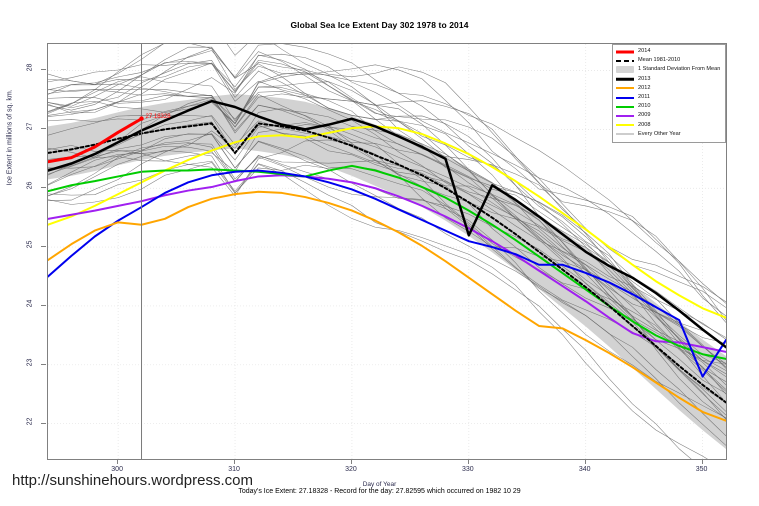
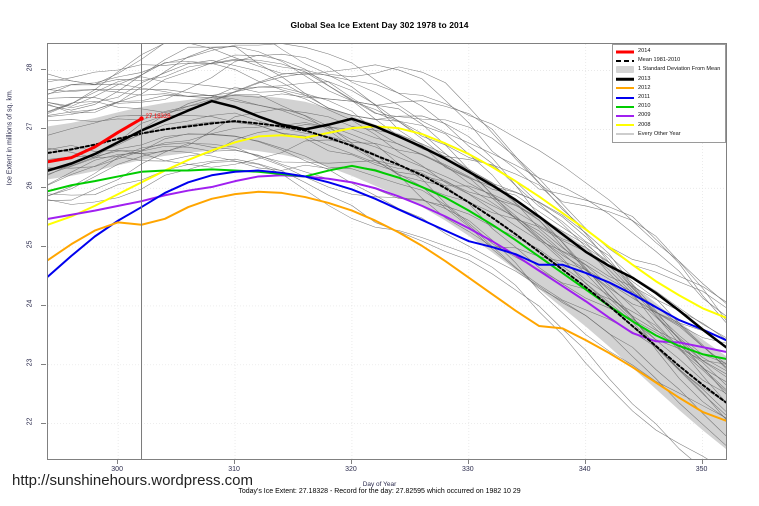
Mean 1981-2010/310: 26.6 -> 27.1
2013/330: 25.2 -> 26.3
2011/350: 22.8 -> 23.6
